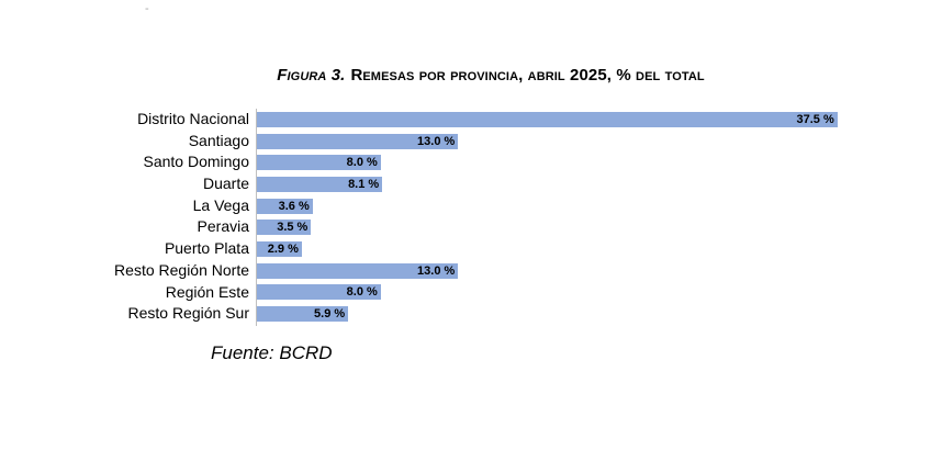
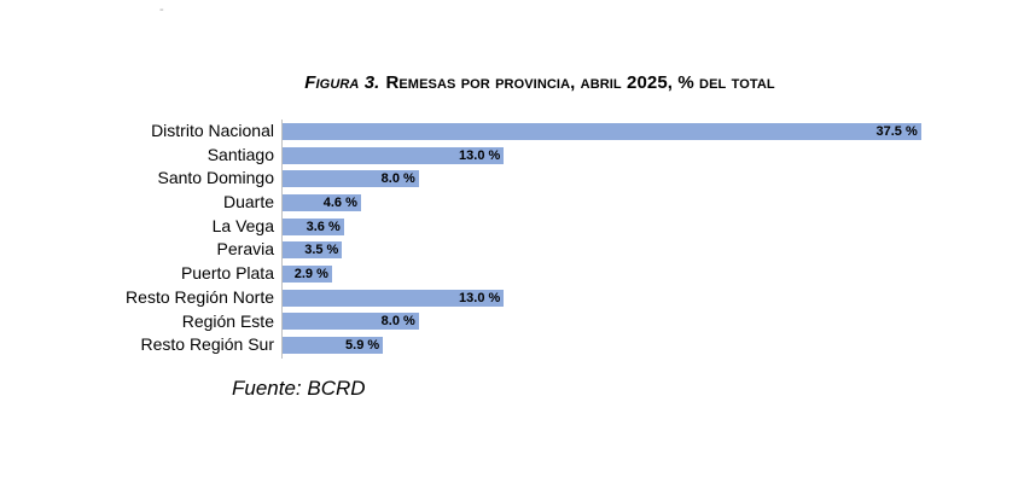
Duarte: 8.1 -> 4.6
